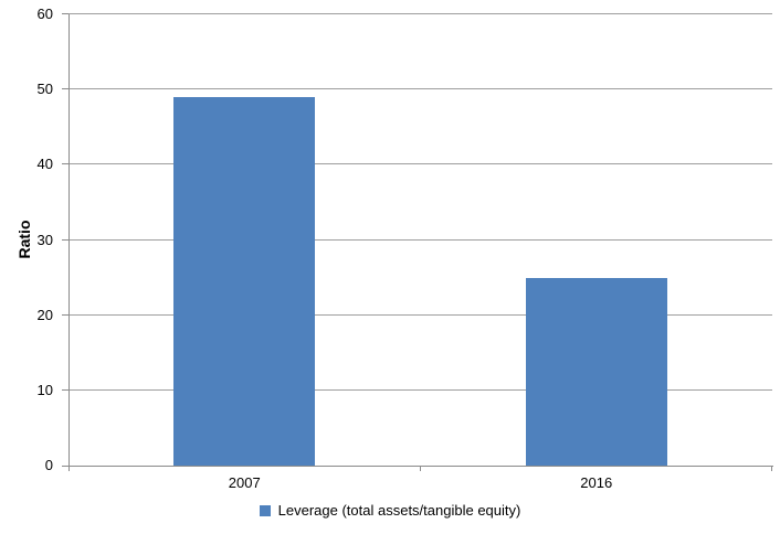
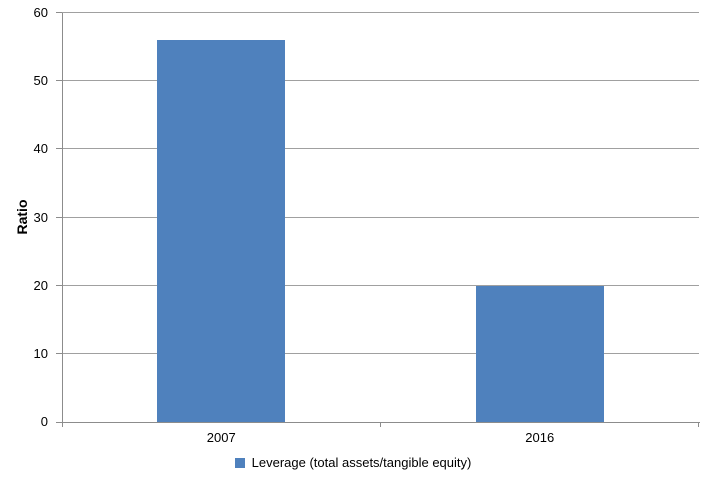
2007: 49 -> 56
2016: 25 -> 20
